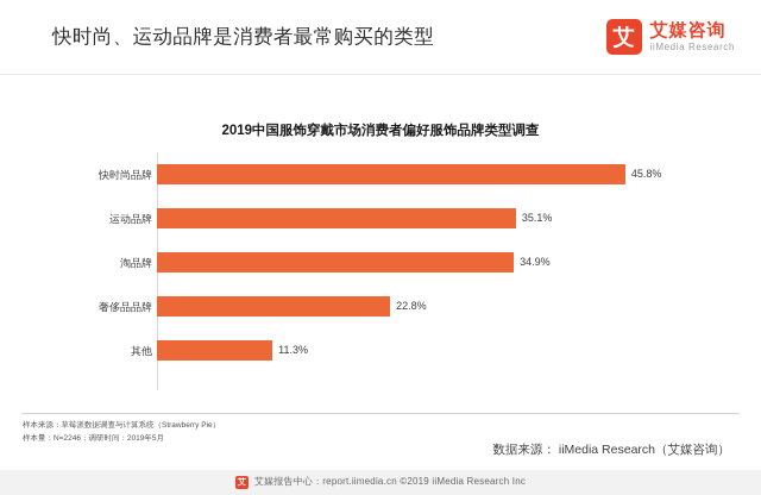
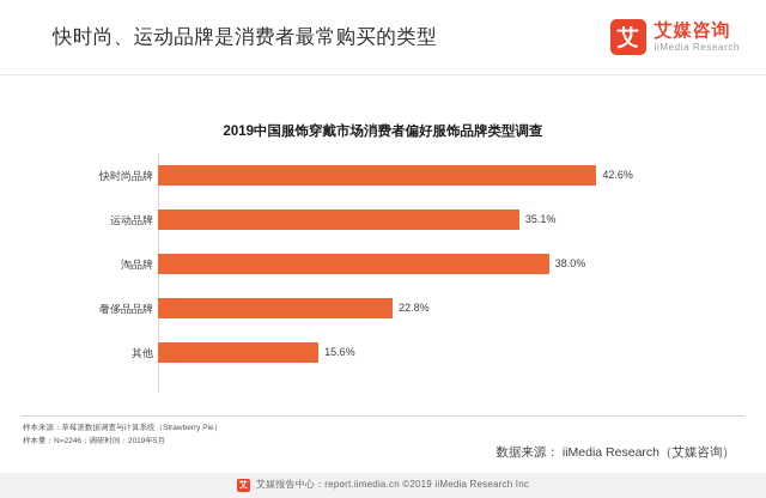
快时尚品牌: 45.8% -> 42.6%
淘品牌: 34.9% -> 38.0%
其他: 11.3% -> 15.6%
